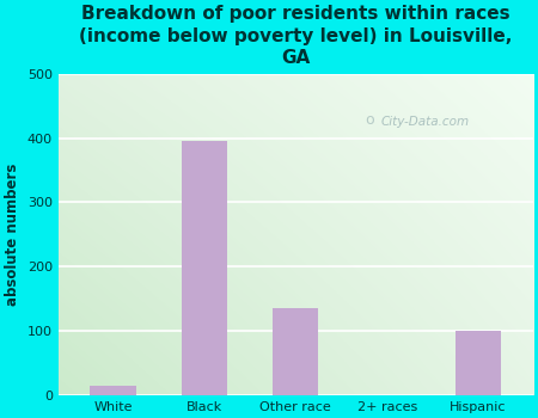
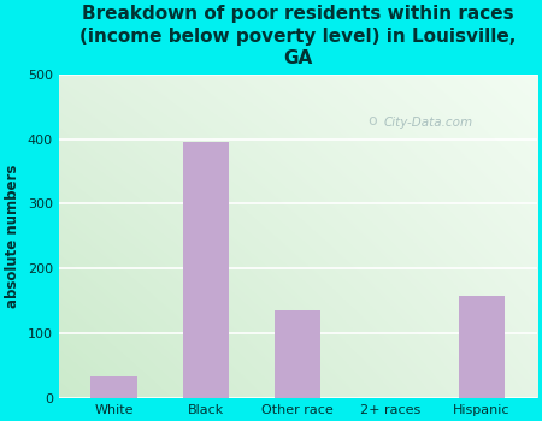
White: 15 -> 34
Hispanic: 100 -> 158
